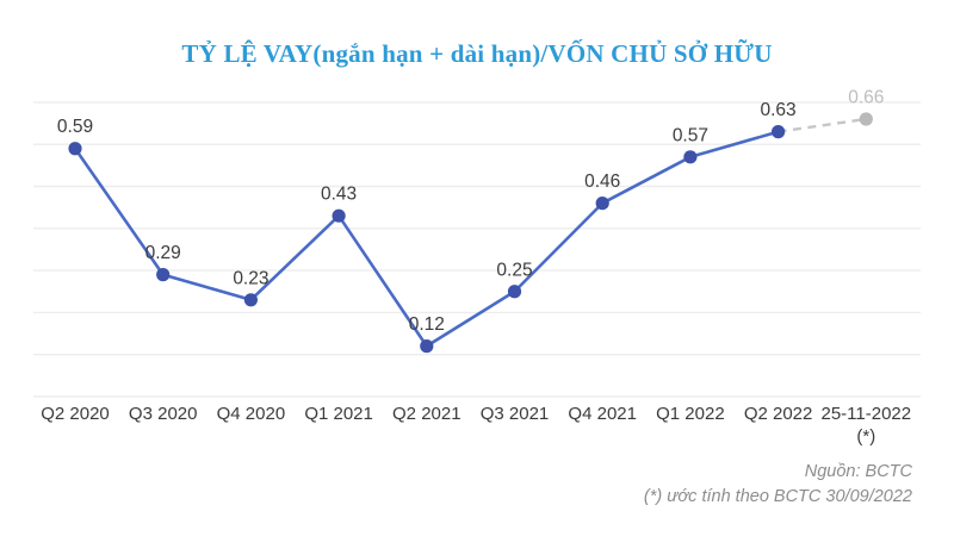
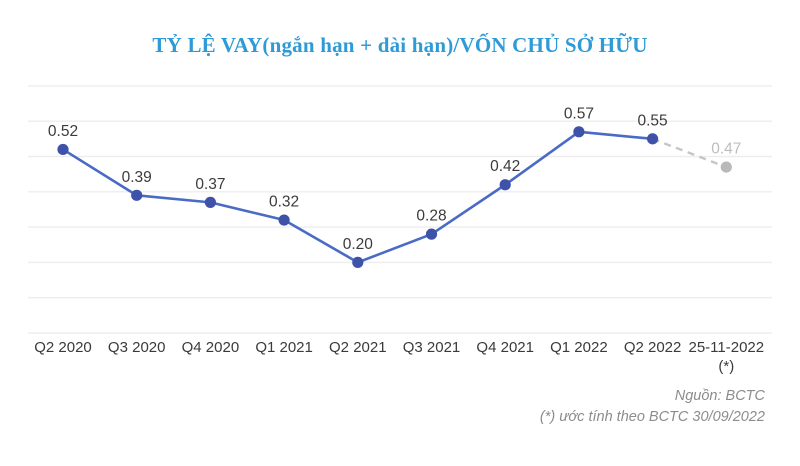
Q2 2020: 0.59 -> 0.52
Q3 2020: 0.29 -> 0.39
Q4 2020: 0.23 -> 0.37
Q1 2021: 0.43 -> 0.32
Q2 2021: 0.12 -> 0.20
Q3 2021: 0.25 -> 0.28
Q4 2021: 0.46 -> 0.42
Q2 2022: 0.63 -> 0.55
25-11-2022: 0.66 -> 0.47
